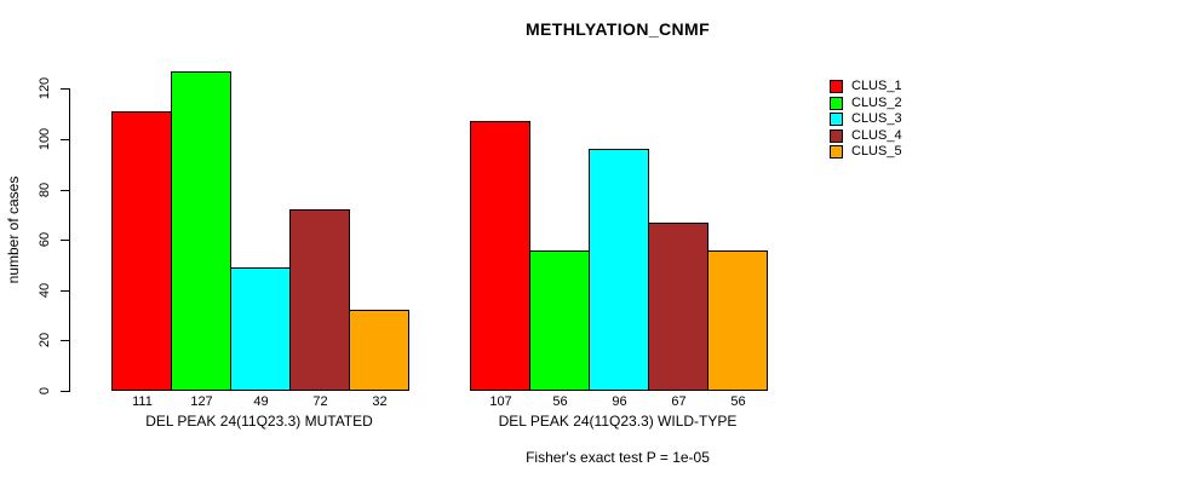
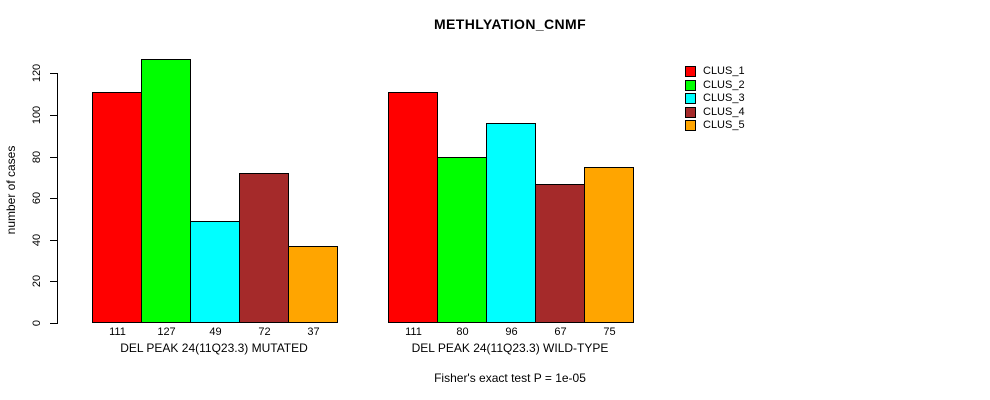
CLUS_5/DEL PEAK 24(11Q23.3) MUTATED: 32 -> 37
CLUS_1/DEL PEAK 24(11Q23.3) WILD-TYPE: 107 -> 111
CLUS_2/DEL PEAK 24(11Q23.3) WILD-TYPE: 56 -> 80
CLUS_5/DEL PEAK 24(11Q23.3) WILD-TYPE: 56 -> 75
